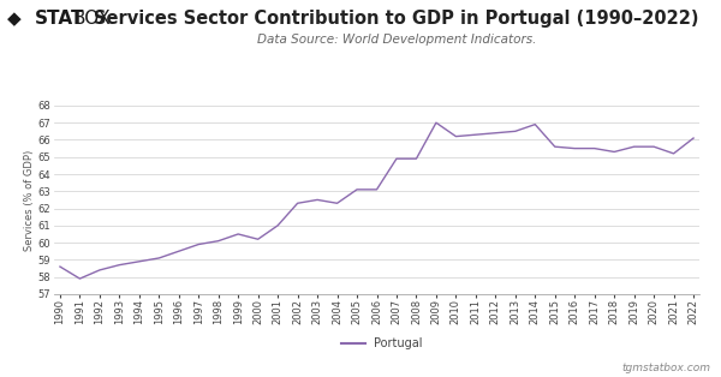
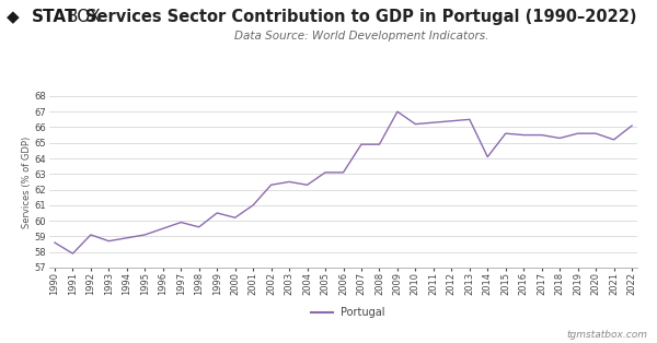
1992: 58.4 -> 59.1
1998: 60.1 -> 59.6
2014: 66.9 -> 64.1
